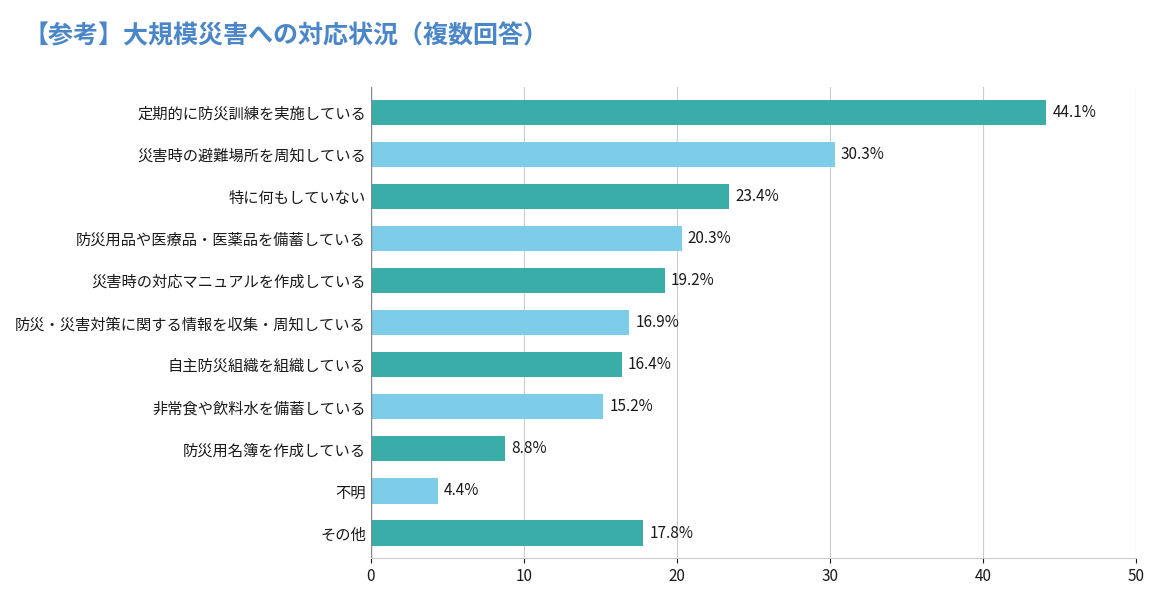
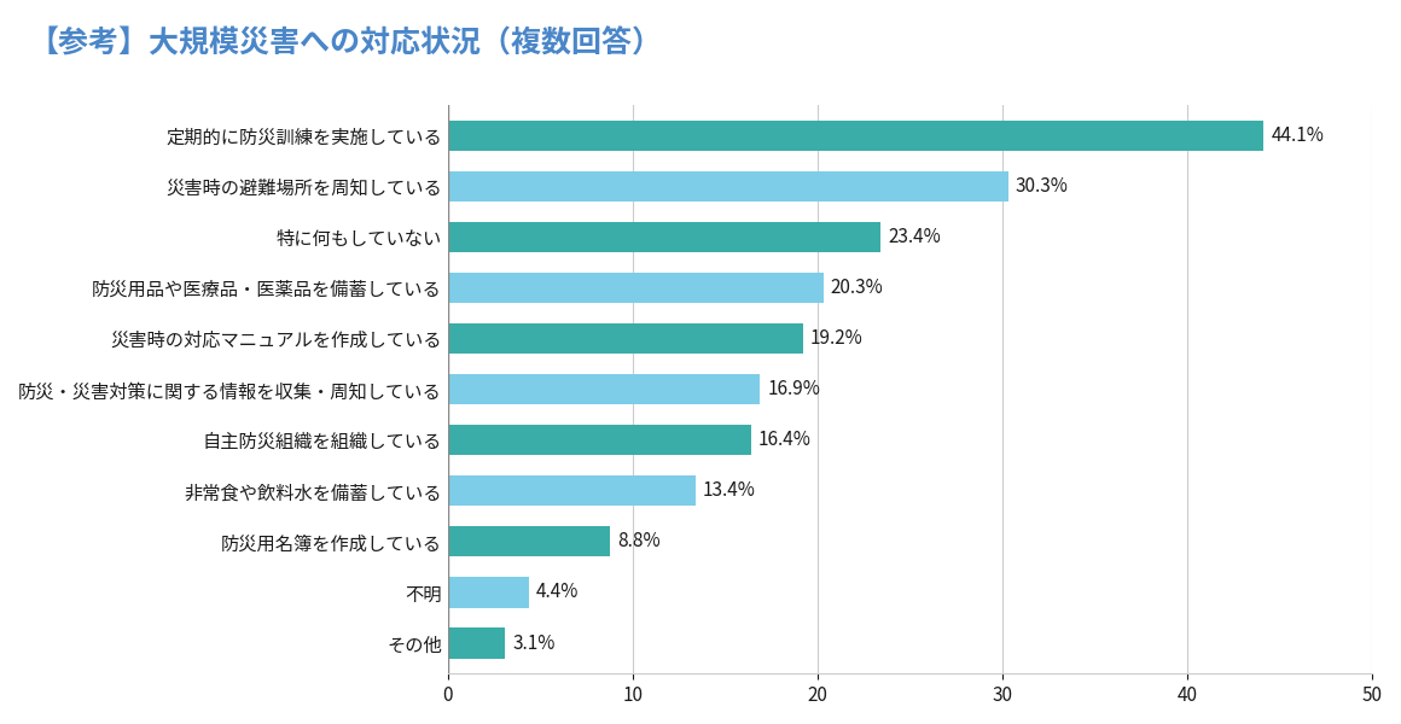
非常食や飲料水を備蓄している: 15.2% -> 13.4%
その他: 17.8% -> 3.1%
